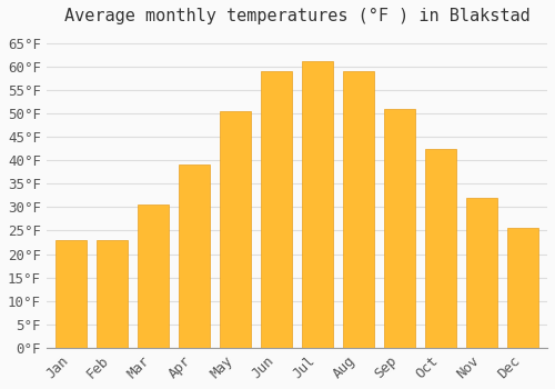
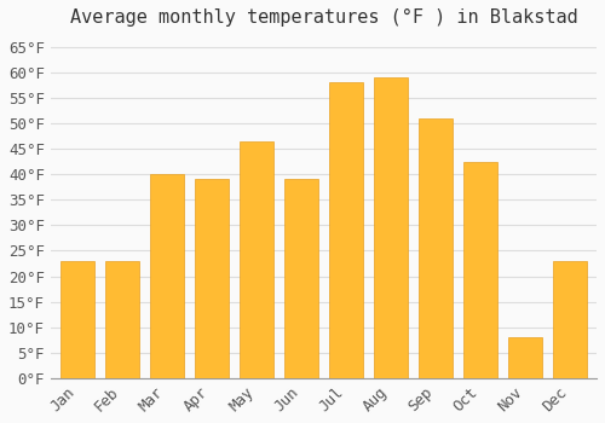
Mar: 30.5°F -> 40.0°F
May: 50.5°F -> 46.5°F
Jun: 59.0°F -> 39.0°F
Jul: 61.0°F -> 58.0°F
Nov: 32.0°F -> 8.0°F
Dec: 25.5°F -> 23.0°F
